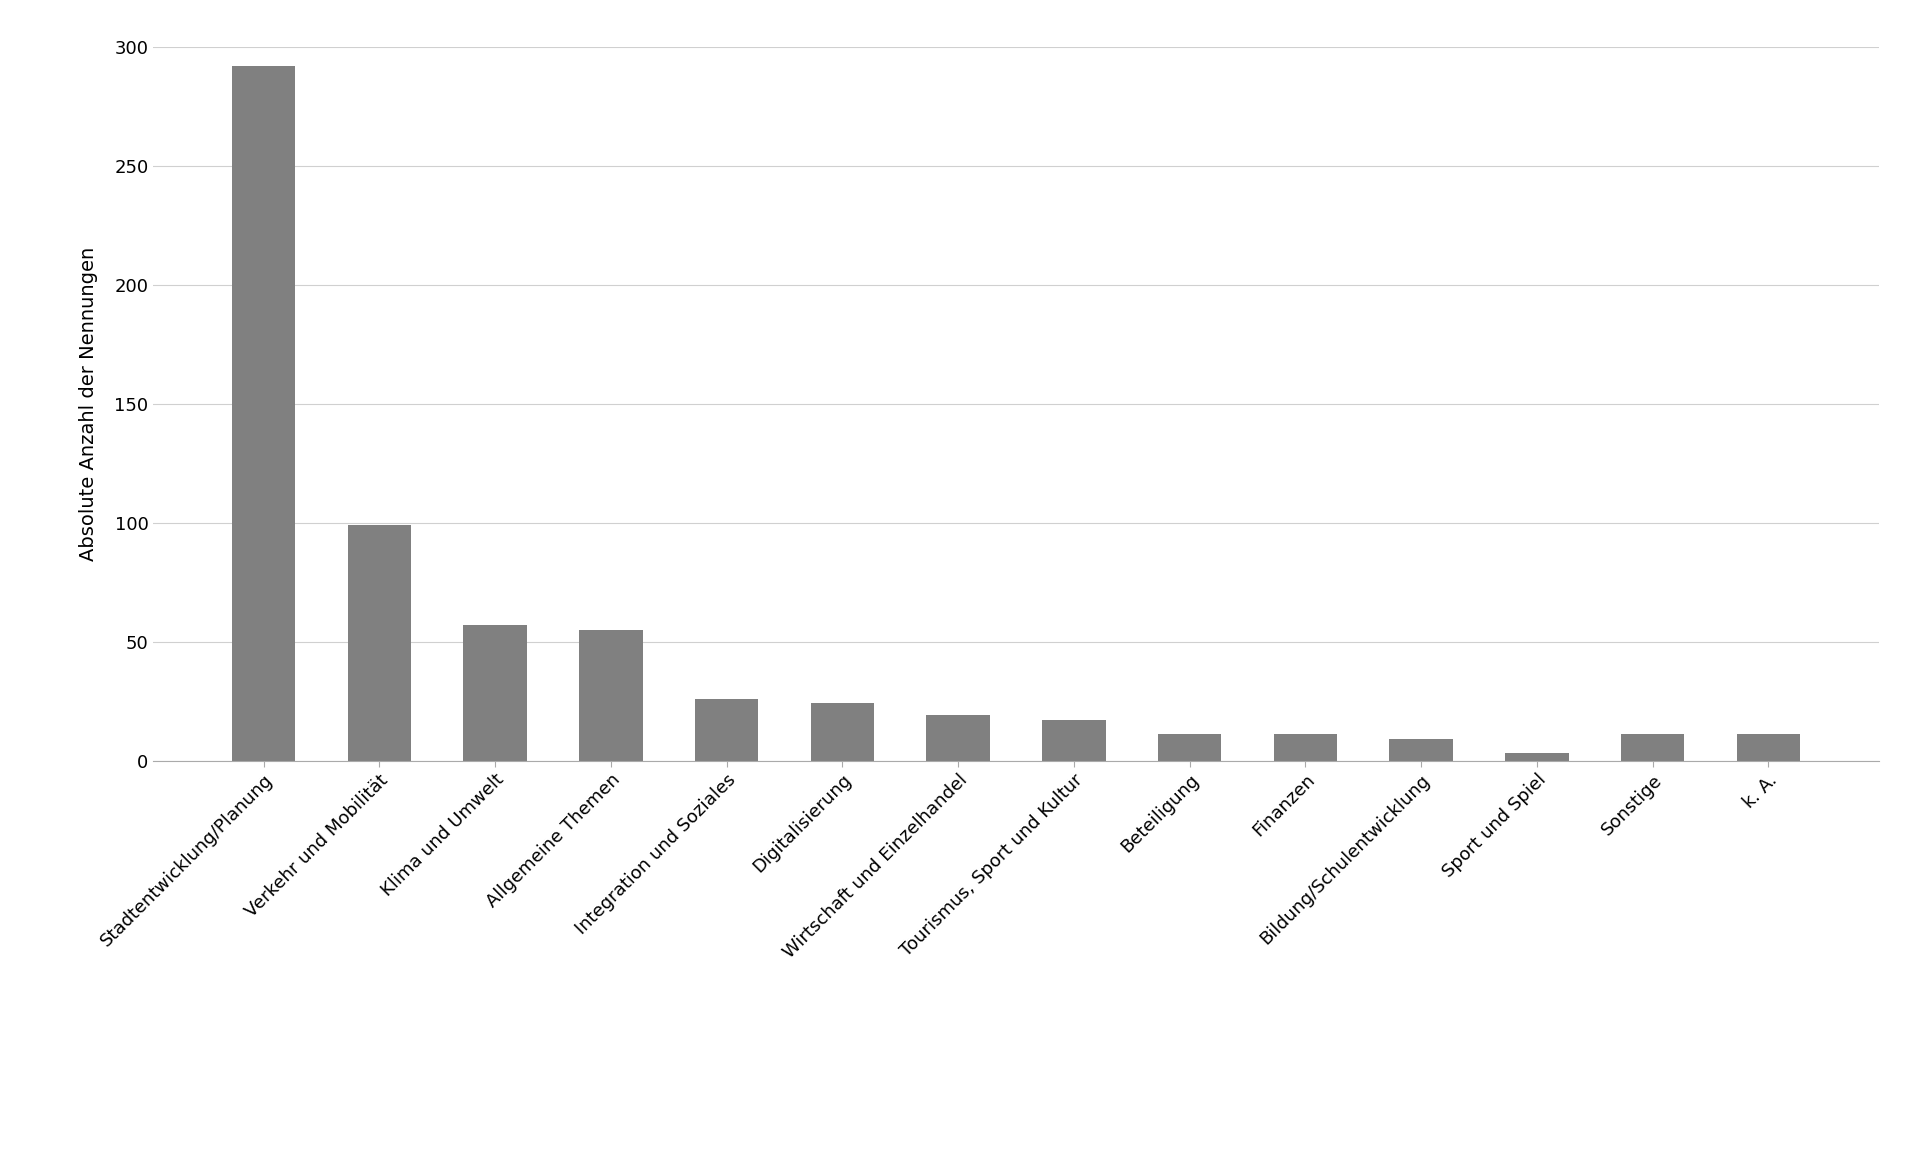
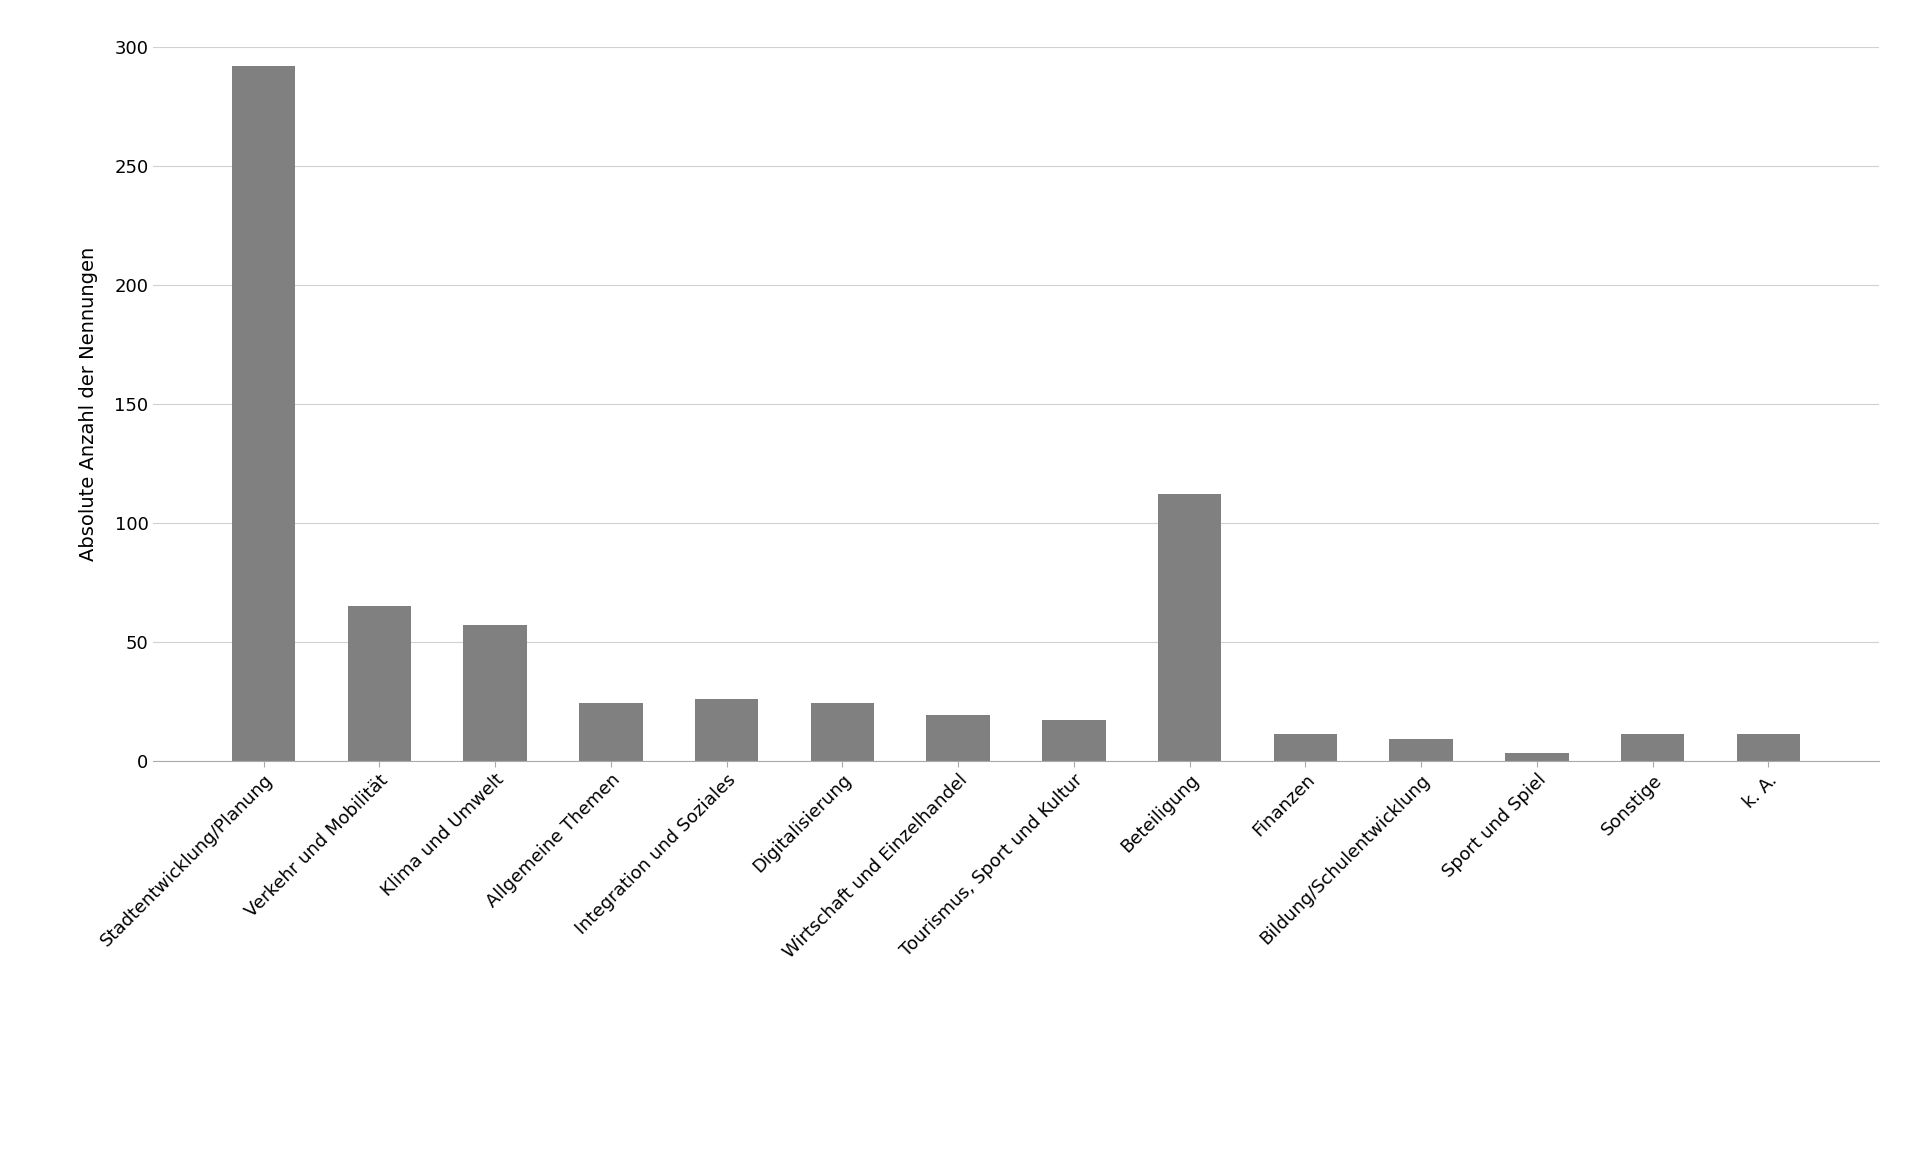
Verkehr und Mobilität: 99 -> 65
Allgemeine Themen: 55 -> 24
Beteiligung: 11 -> 112
